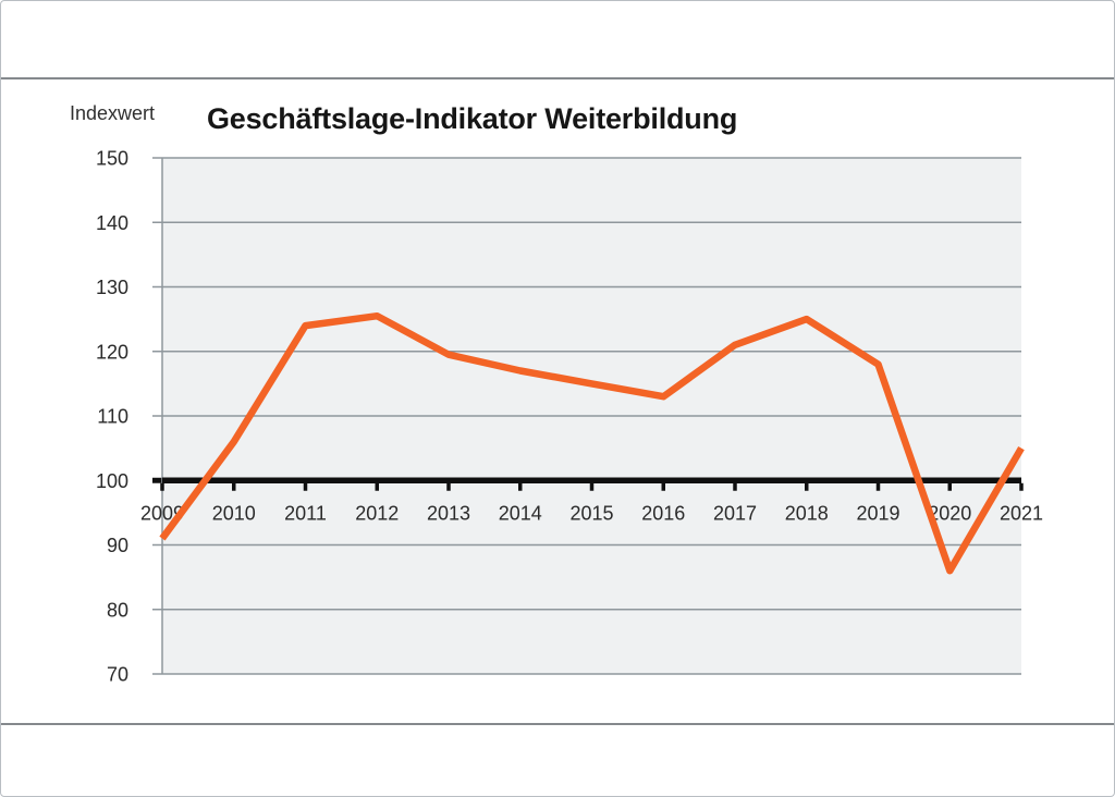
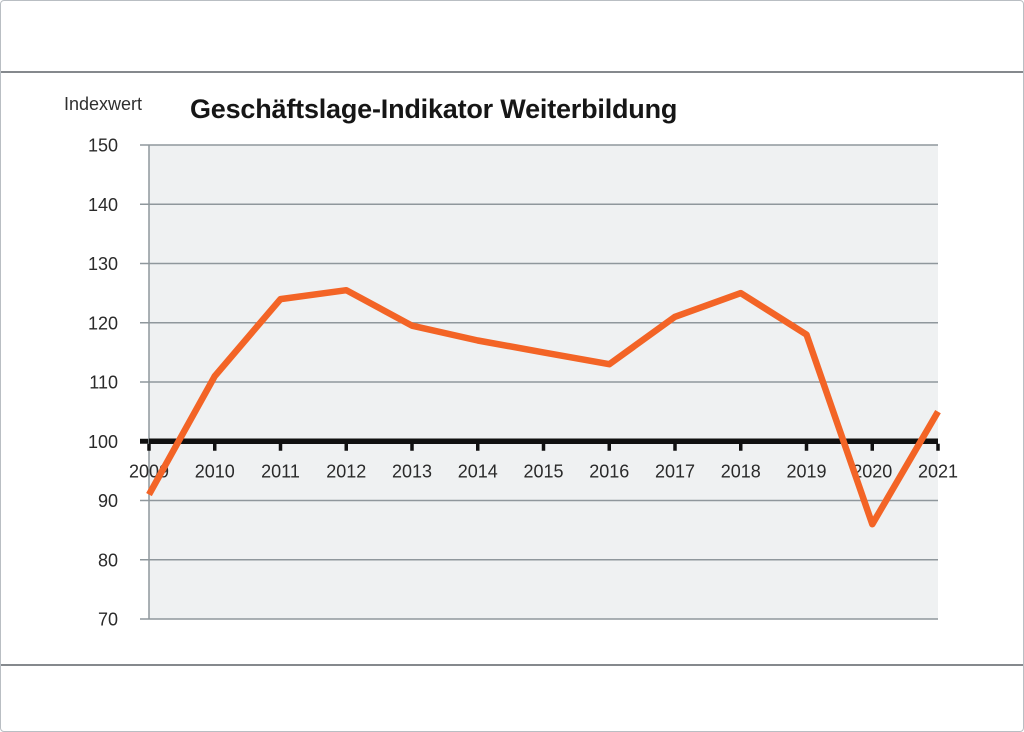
2010: 106 -> 111
